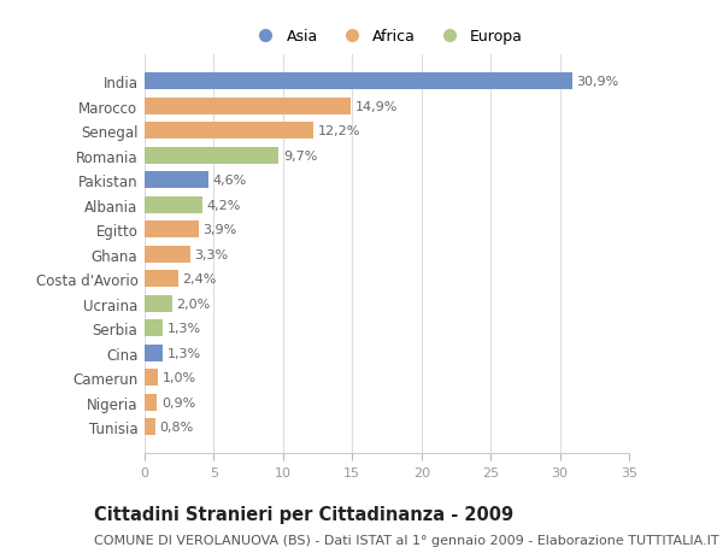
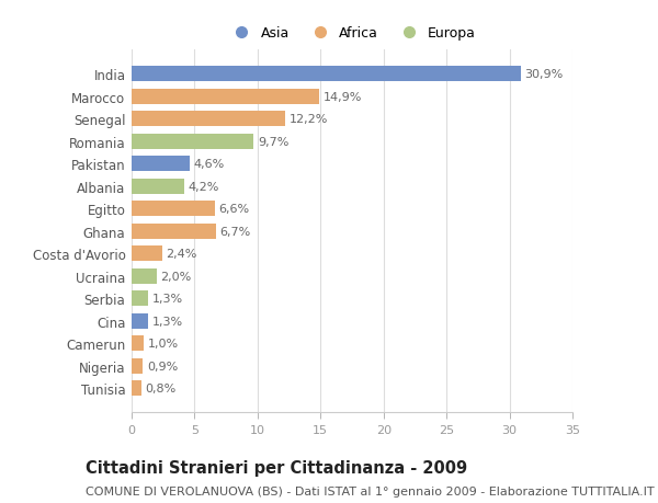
Egitto: 3,9% -> 6,6%
Ghana: 3,3% -> 6,7%
